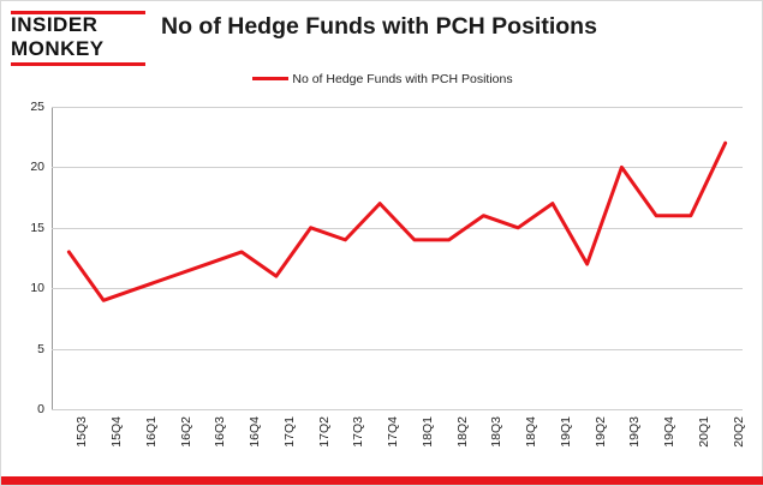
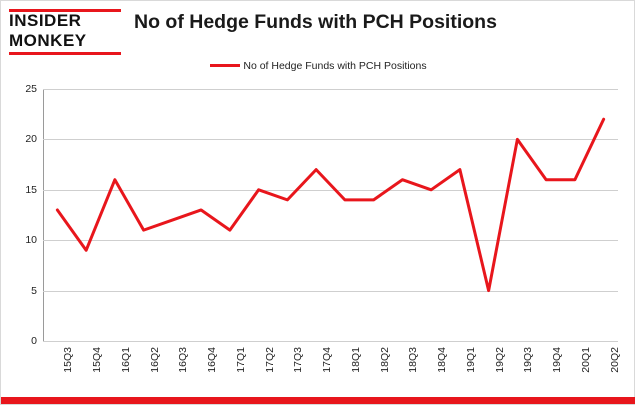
16Q1: 10 -> 16
19Q2: 12 -> 5
